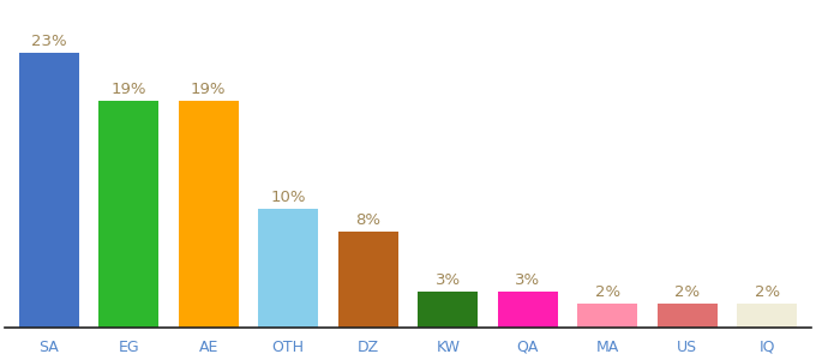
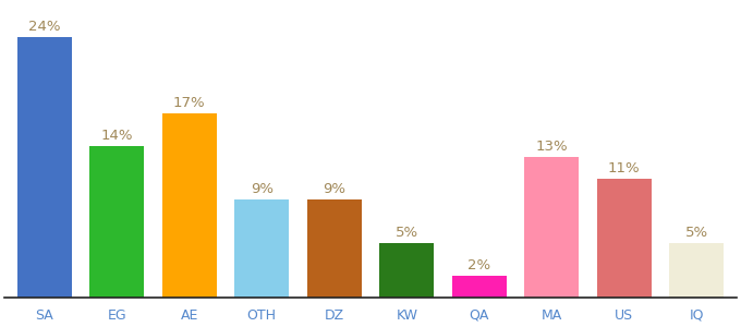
SA: 23% -> 24%
EG: 19% -> 14%
AE: 19% -> 17%
OTH: 10% -> 9%
DZ: 8% -> 9%
KW: 3% -> 5%
QA: 3% -> 2%
MA: 2% -> 13%
US: 2% -> 11%
IQ: 2% -> 5%
